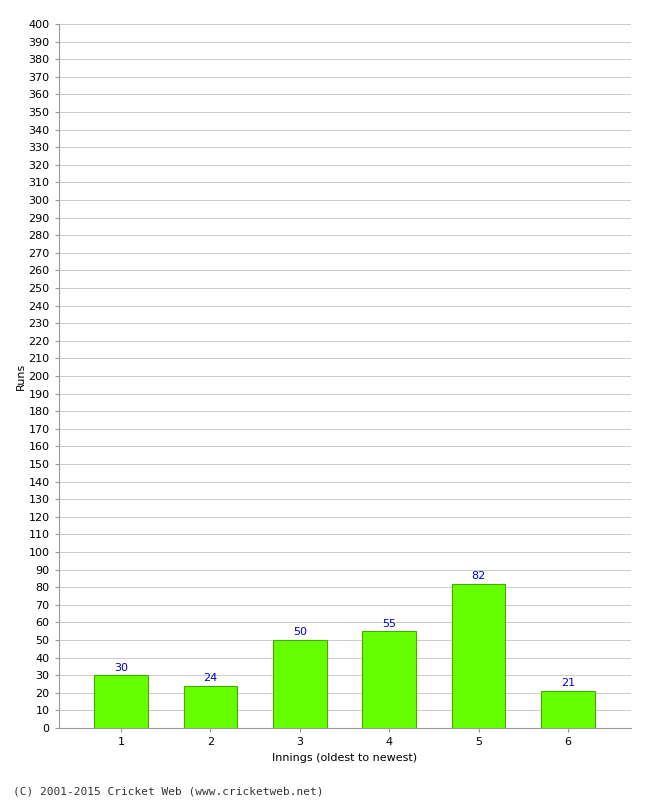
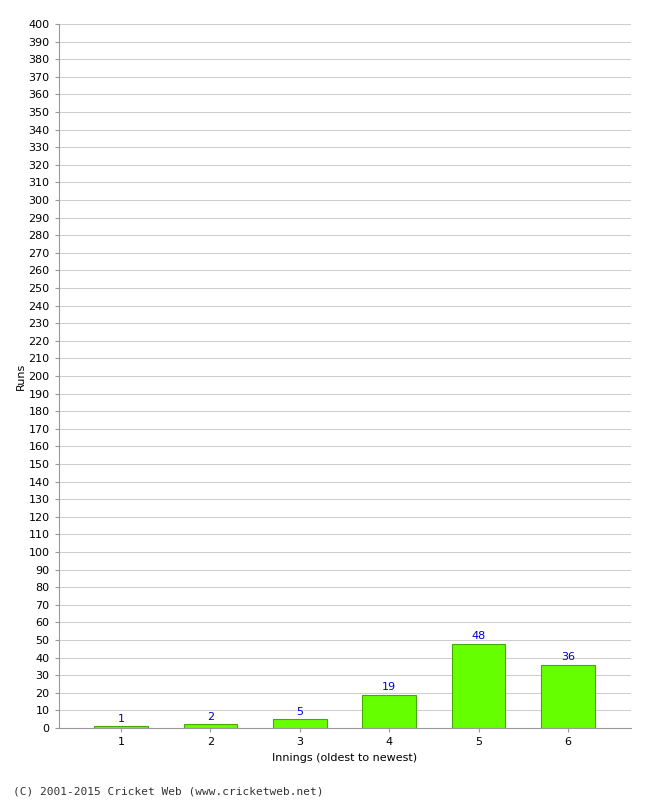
1: 30 -> 1
2: 24 -> 2
3: 50 -> 5
4: 55 -> 19
5: 82 -> 48
6: 21 -> 36
